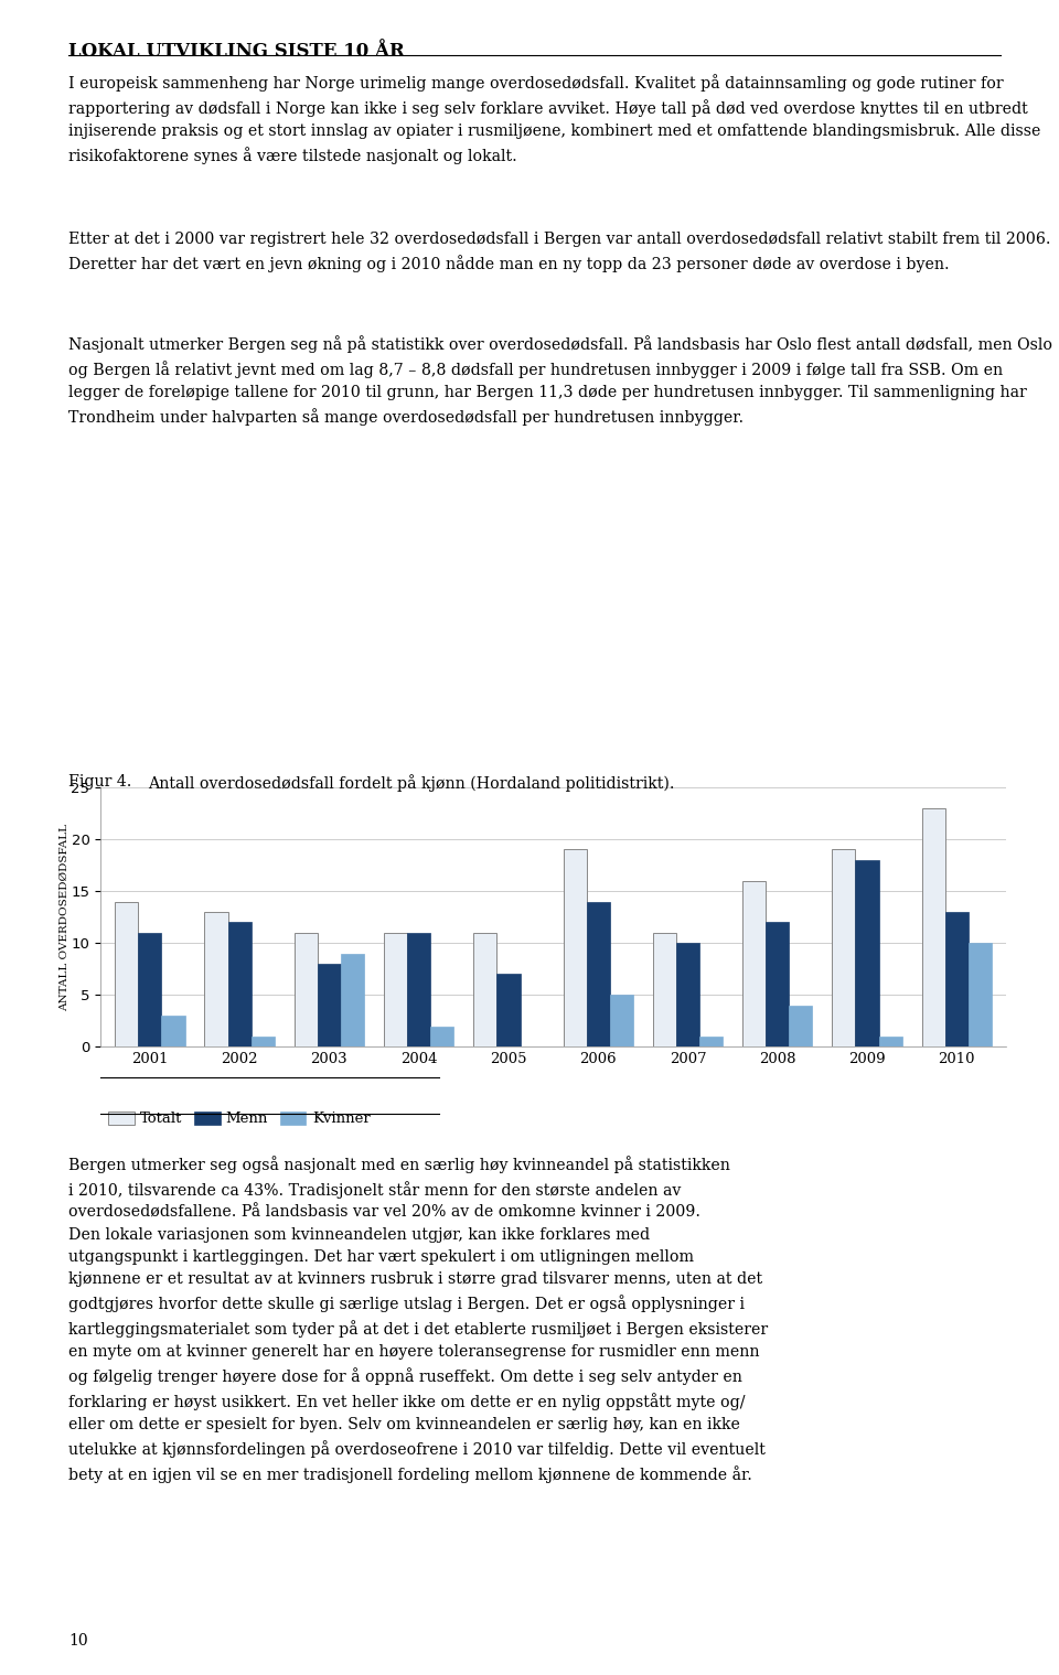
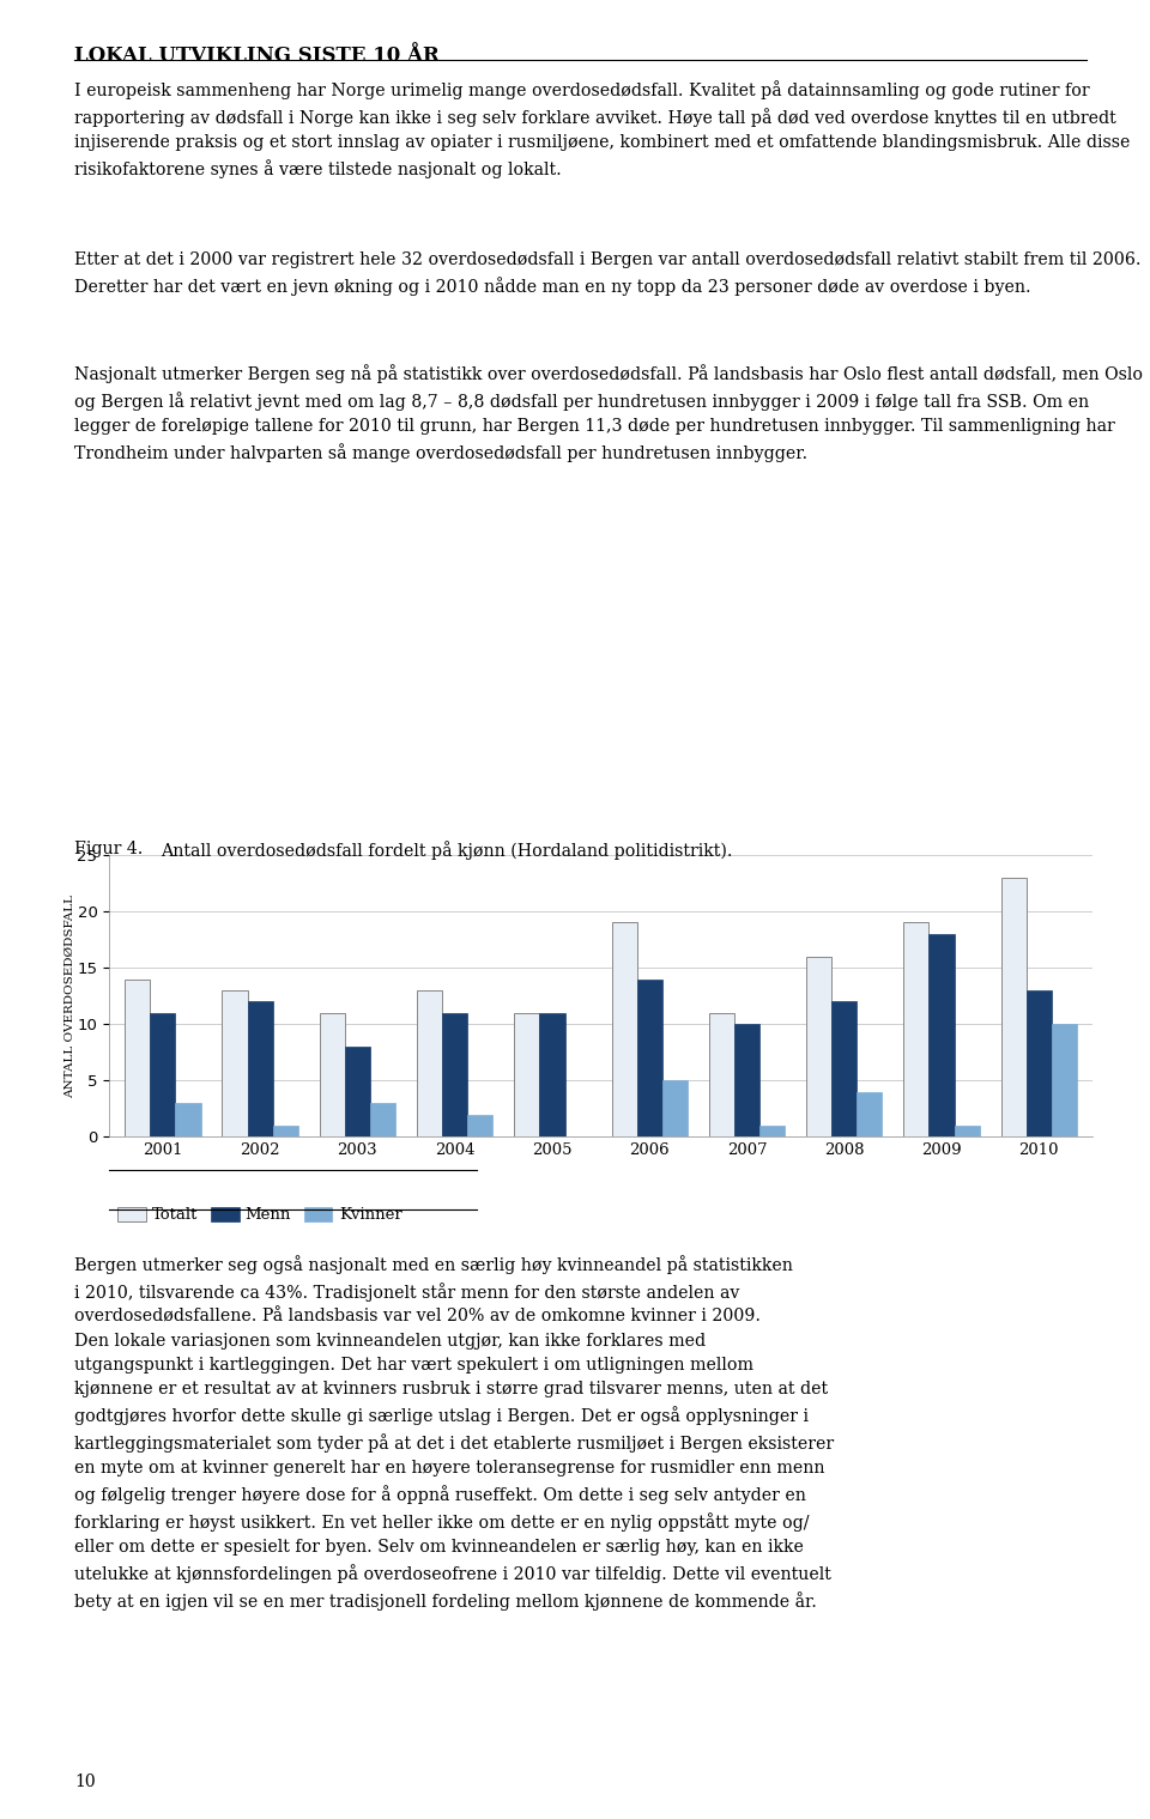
Kvinner/2003: 9 -> 3
Totalt/2004: 11 -> 13
Menn/2005: 7 -> 11
